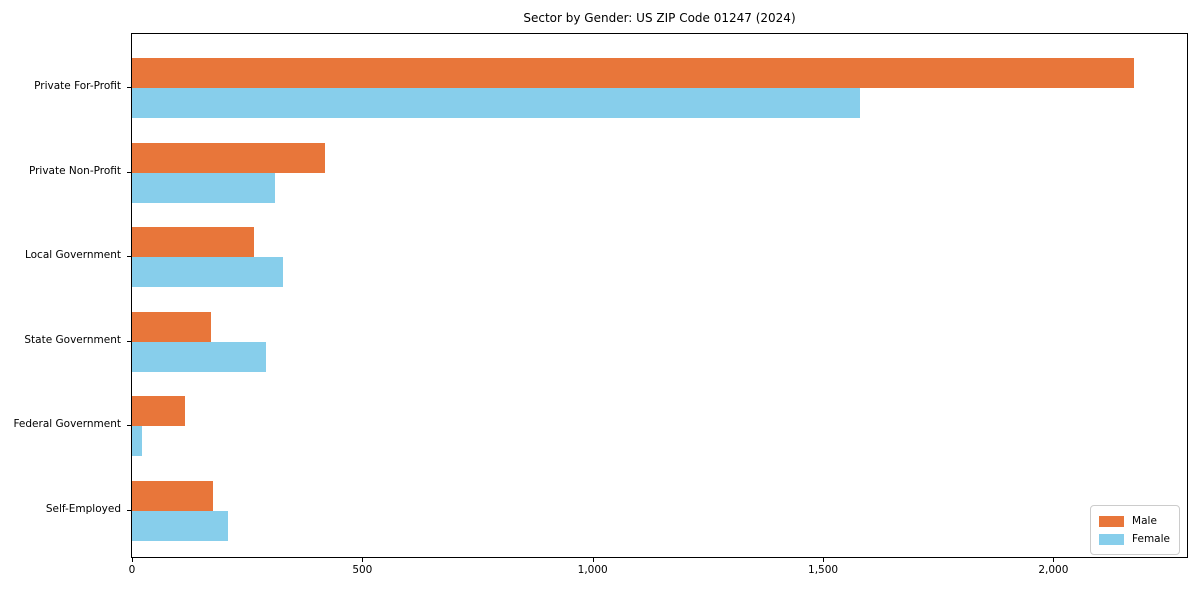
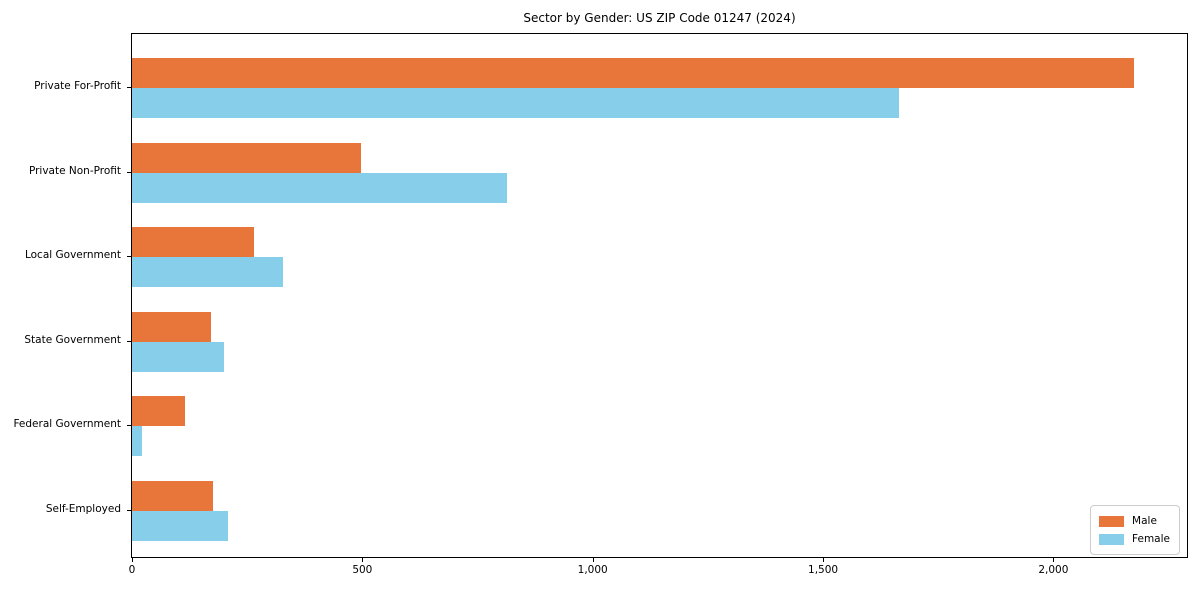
Female/Private For-Profit: 1580 -> 1660
Male/Private Non-Profit: 420 -> 500
Female/Private Non-Profit: 310 -> 810
Female/State Government: 290 -> 200
